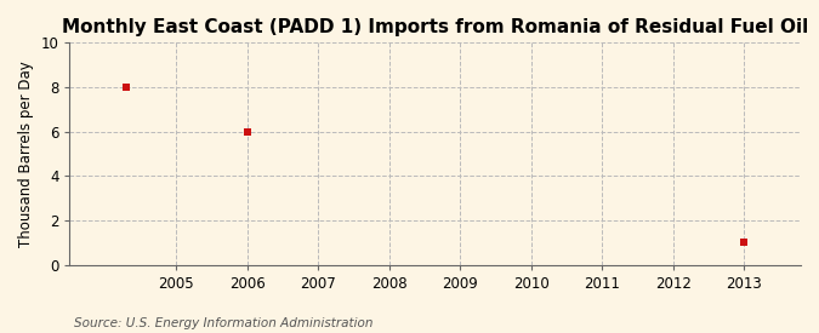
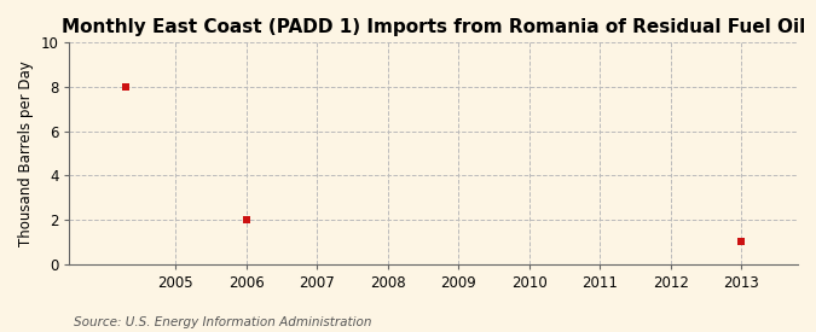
2006: 6 -> 2
